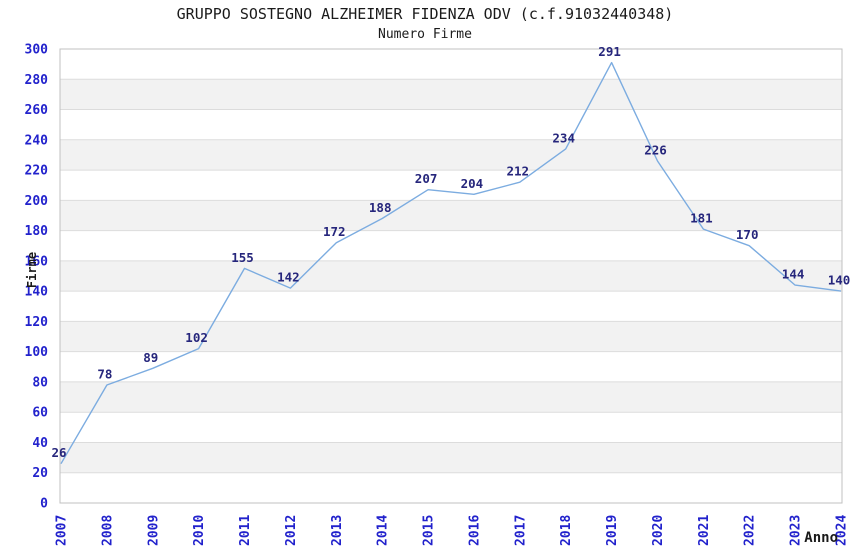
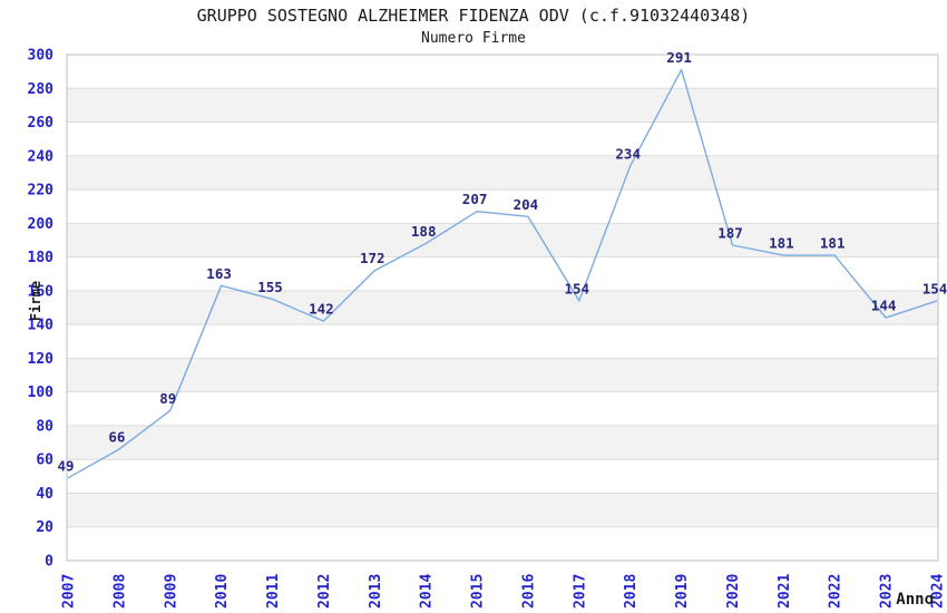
2007: 26 -> 49
2008: 78 -> 66
2010: 102 -> 163
2017: 212 -> 154
2020: 226 -> 187
2022: 170 -> 181
2024: 140 -> 154
